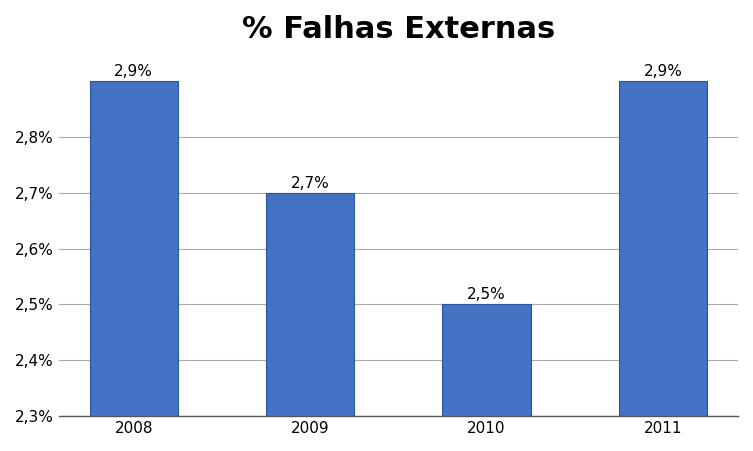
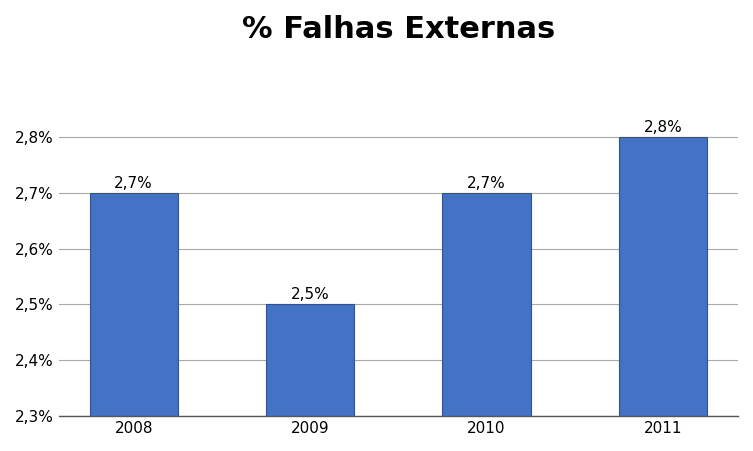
2008: 2,9% -> 2,7%
2009: 2,7% -> 2,5%
2010: 2,5% -> 2,7%
2011: 2,9% -> 2,8%
